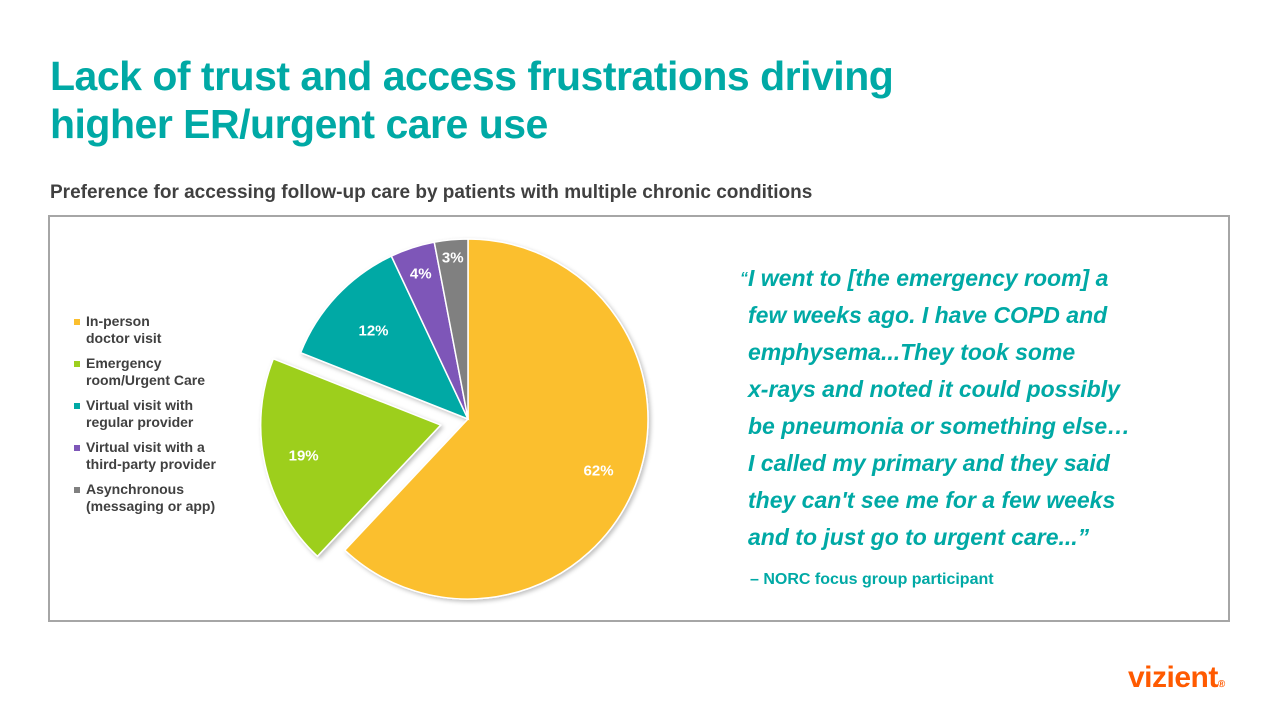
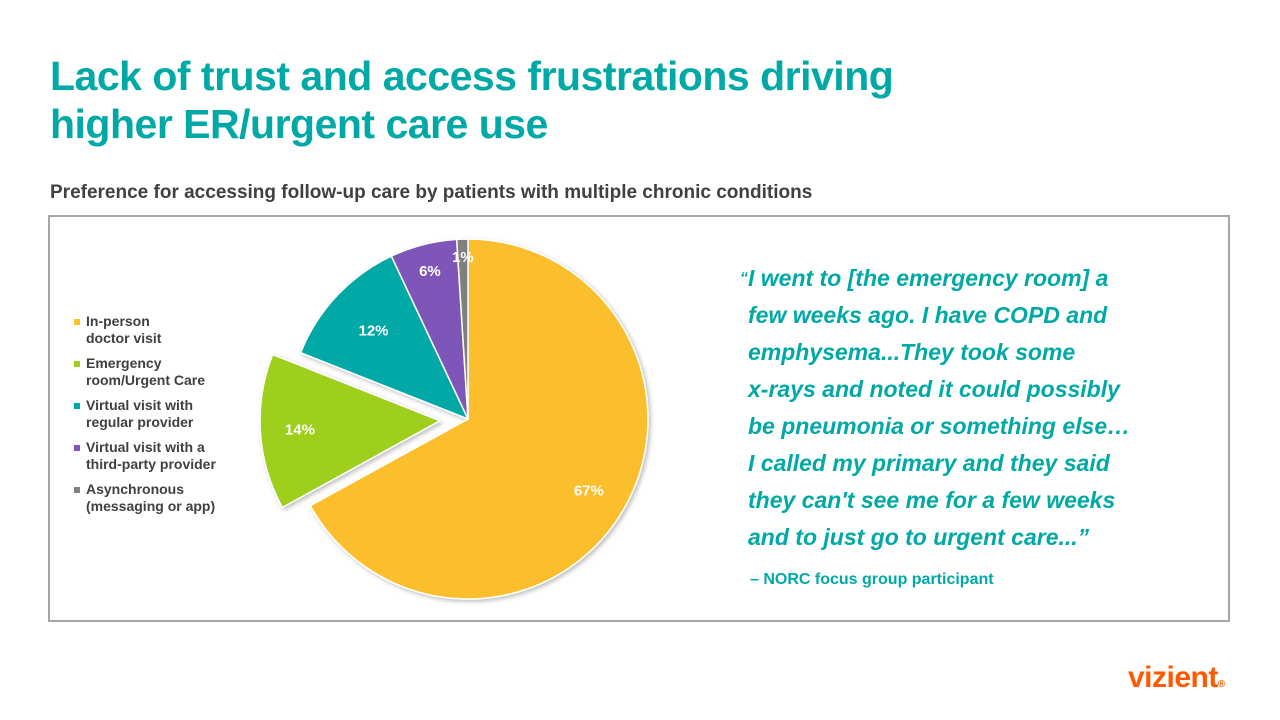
In-person doctor visit: 62% -> 67%
Emergency room/Urgent Care: 19% -> 14%
Virtual visit with a third-party provider: 4% -> 6%
Asynchronous (messaging or app): 3% -> 1%
